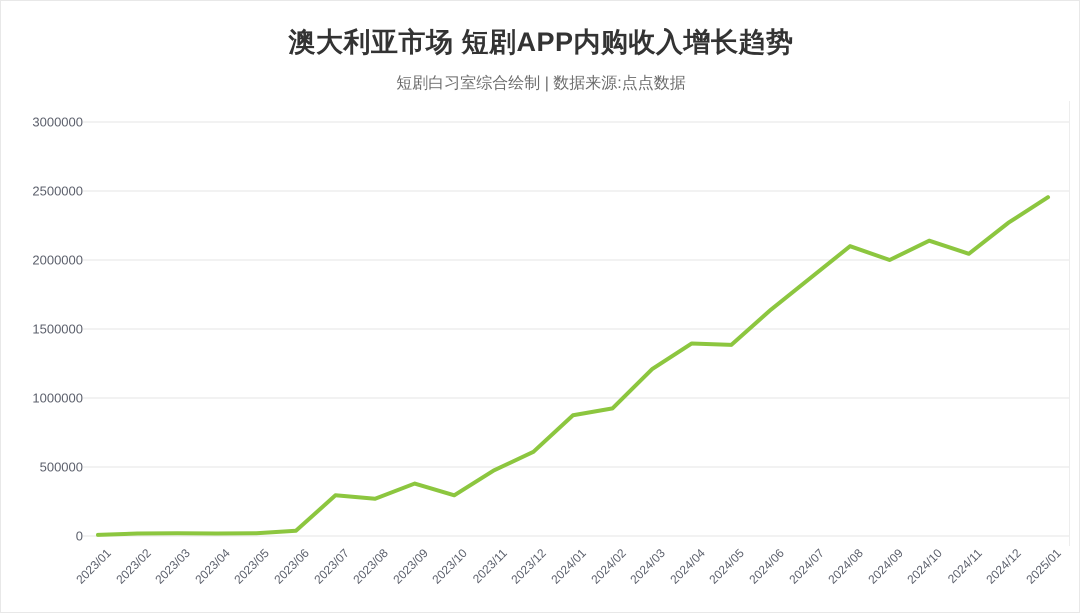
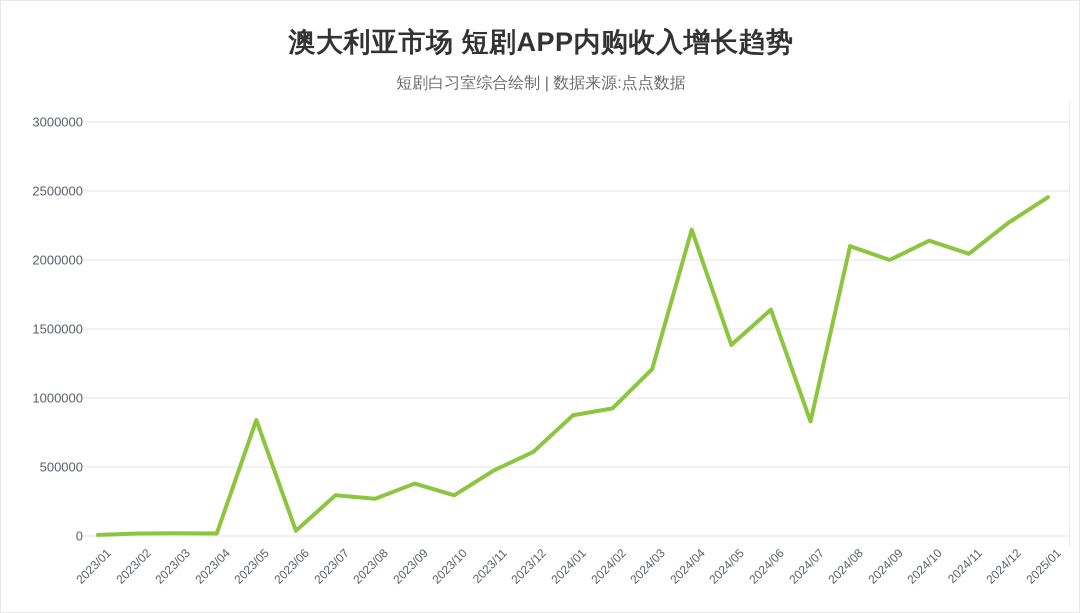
2023/05: 20000 -> 840000
2024/04: 1400000 -> 2220000
2024/07: 1870000 -> 830000
